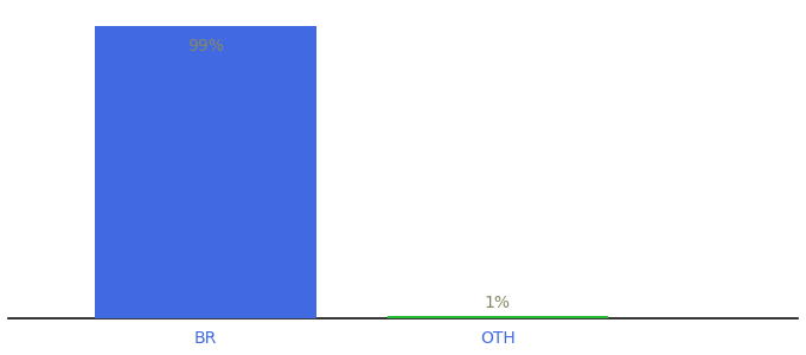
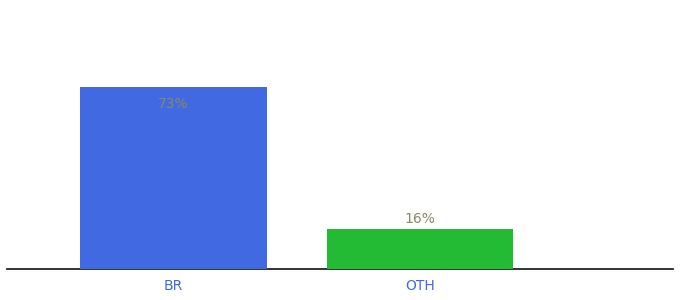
BR: 99% -> 73%
OTH: 1% -> 16%
